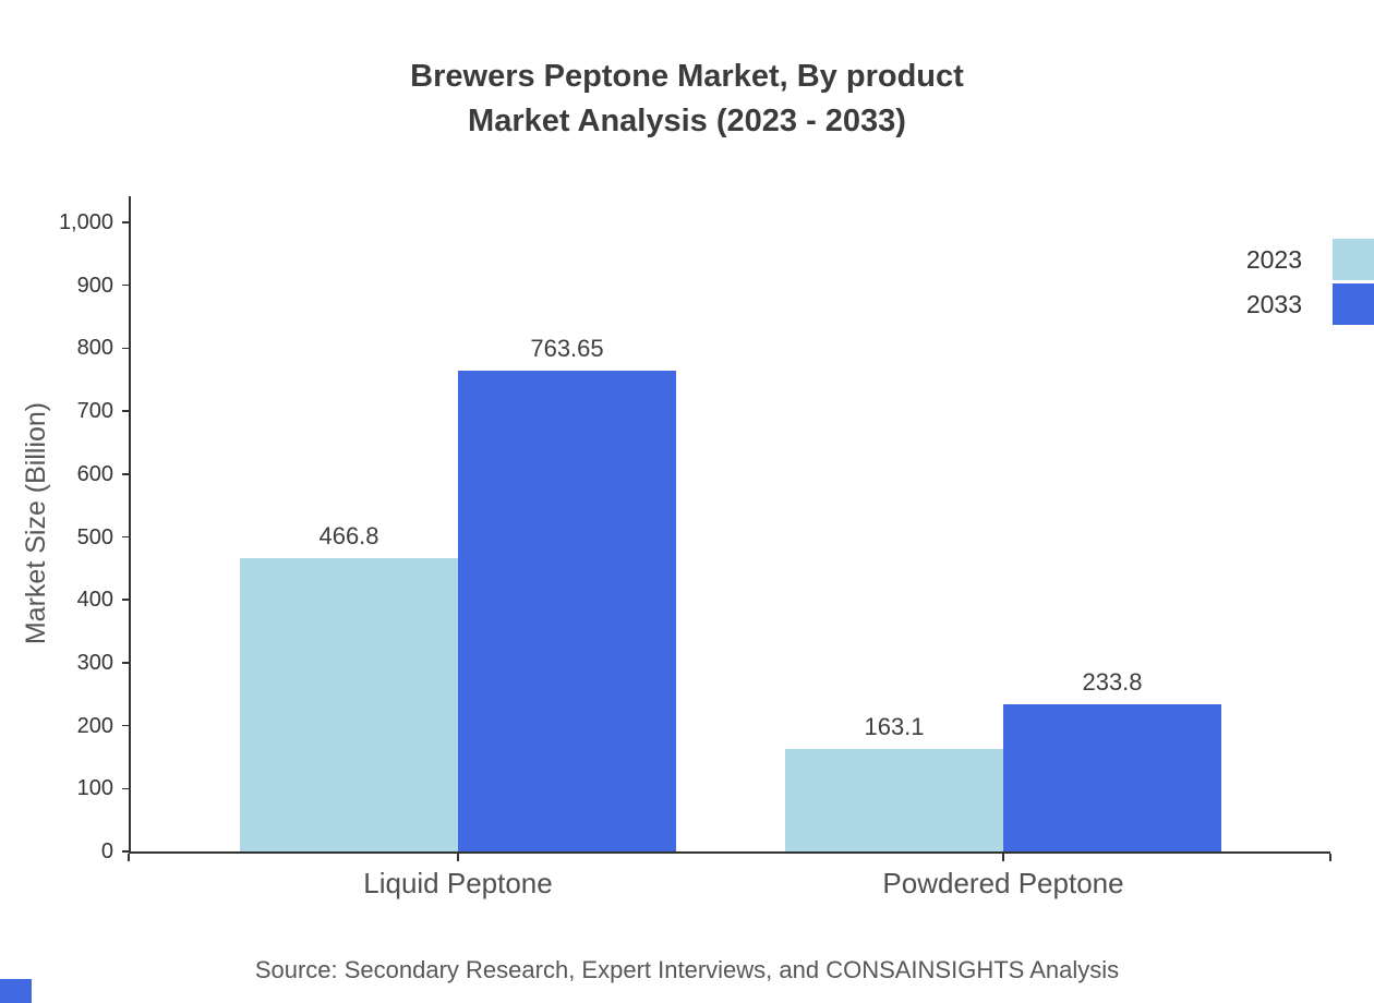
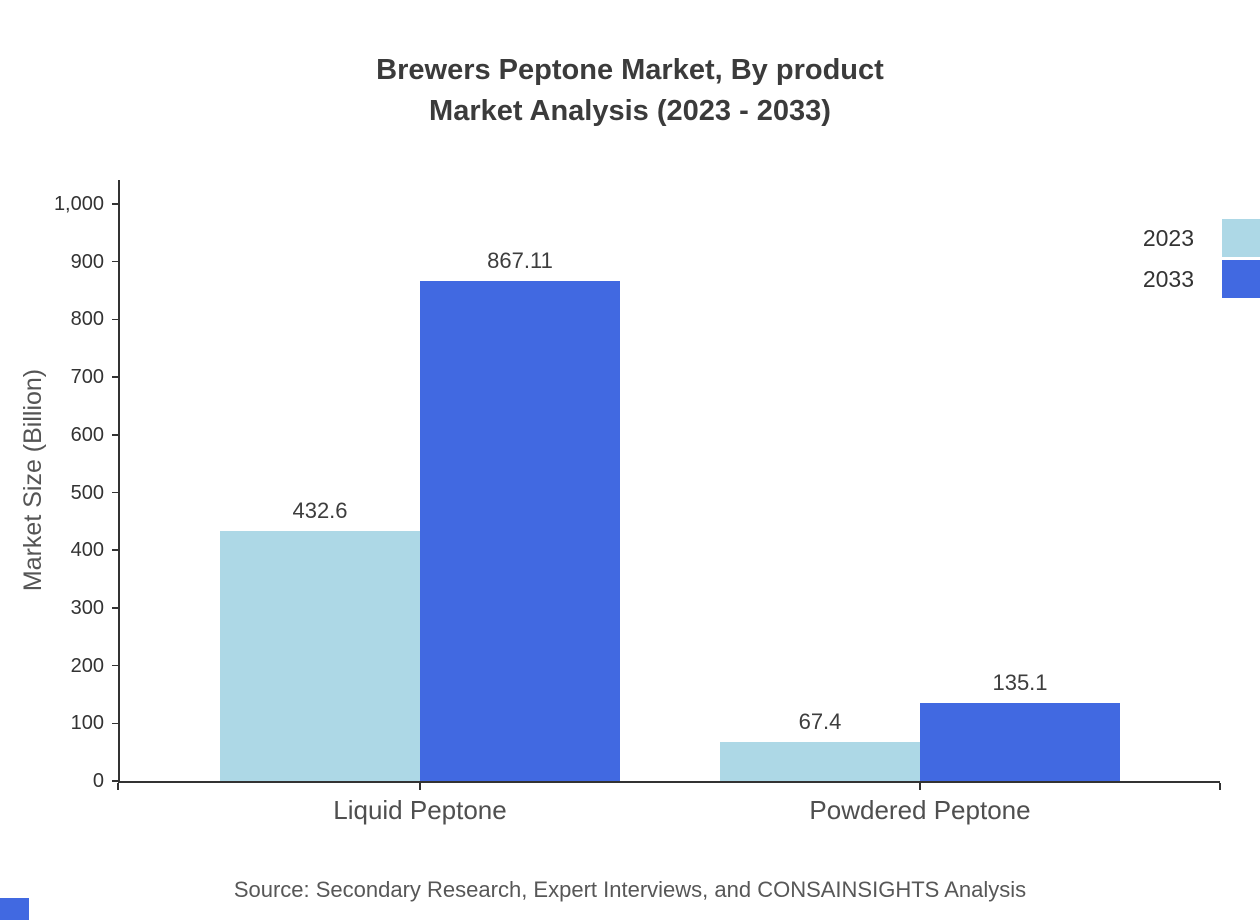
2023/Liquid Peptone: 466.8 -> 432.6
2033/Liquid Peptone: 763.65 -> 867.11
2023/Powdered Peptone: 163.1 -> 67.4
2033/Powdered Peptone: 233.8 -> 135.1
